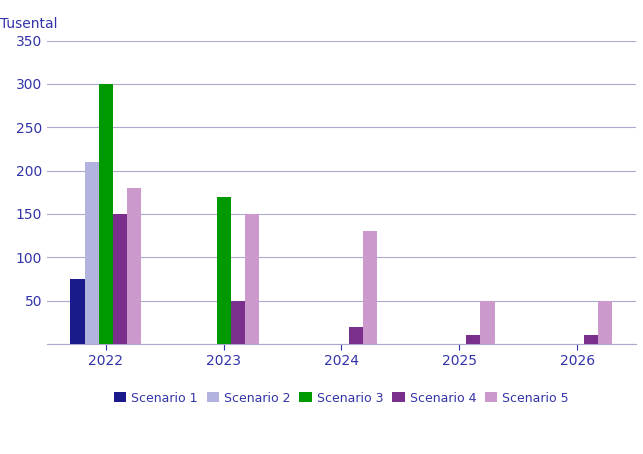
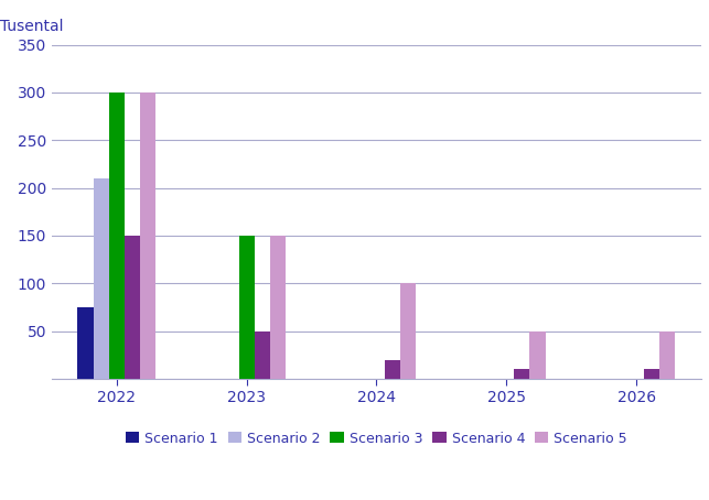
Scenario 5/2022: 180 -> 300
Scenario 3/2023: 170 -> 150
Scenario 5/2024: 130 -> 100
